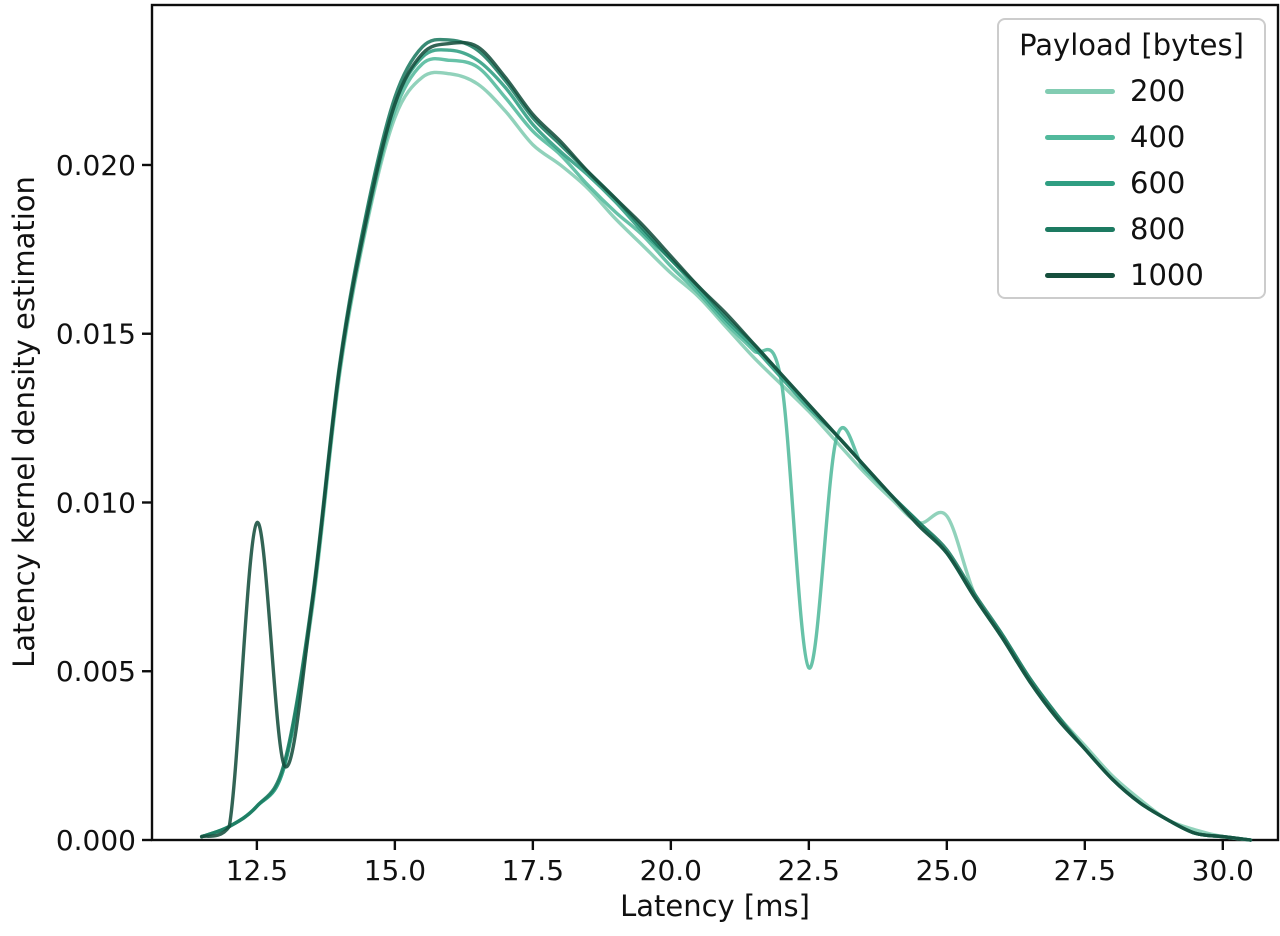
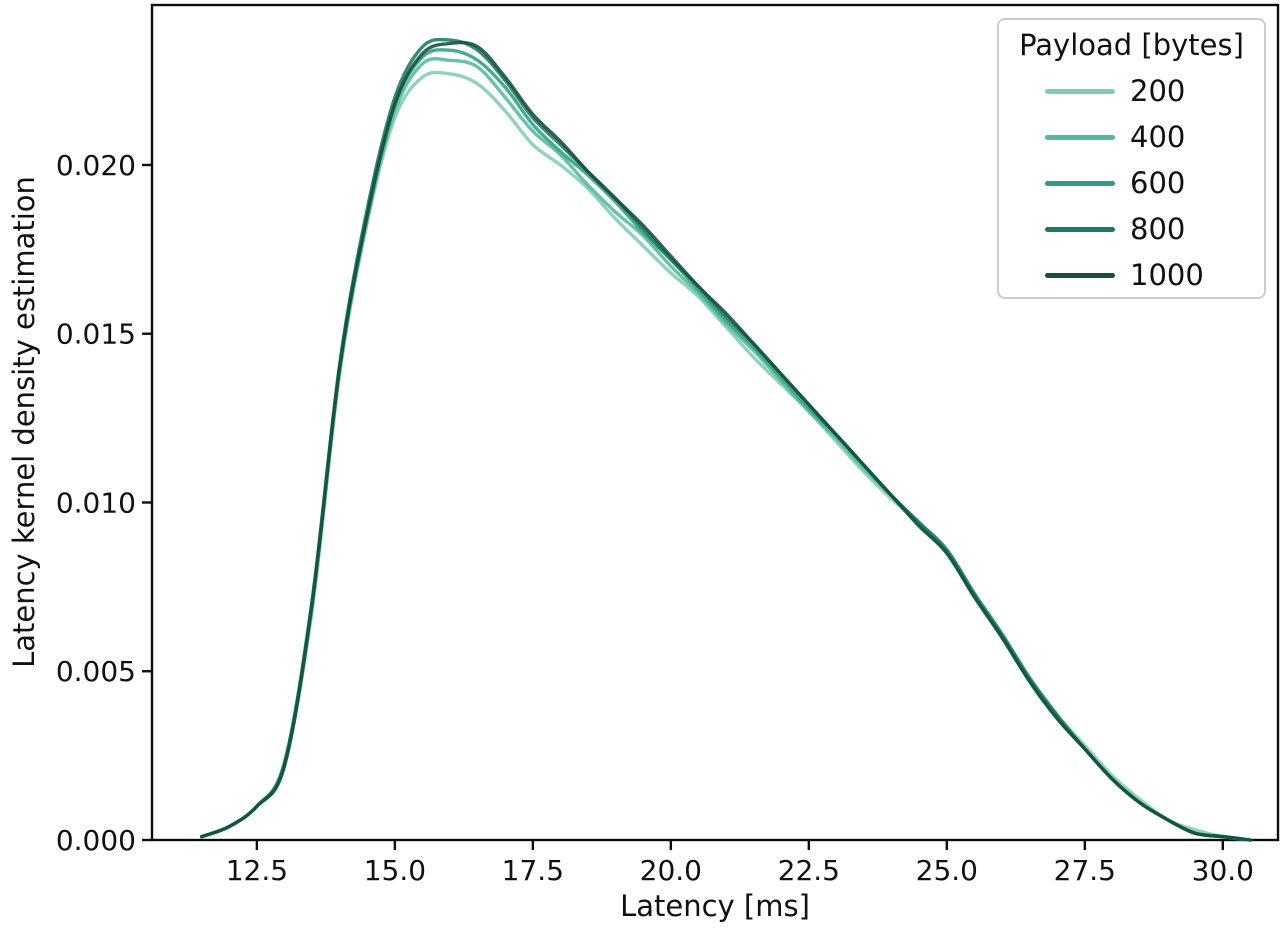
1000/12.5: 0.0094 -> 0.0010
400/22.5: 0.0051 -> 0.0127
200/25.0: 0.0096 -> 0.0086
